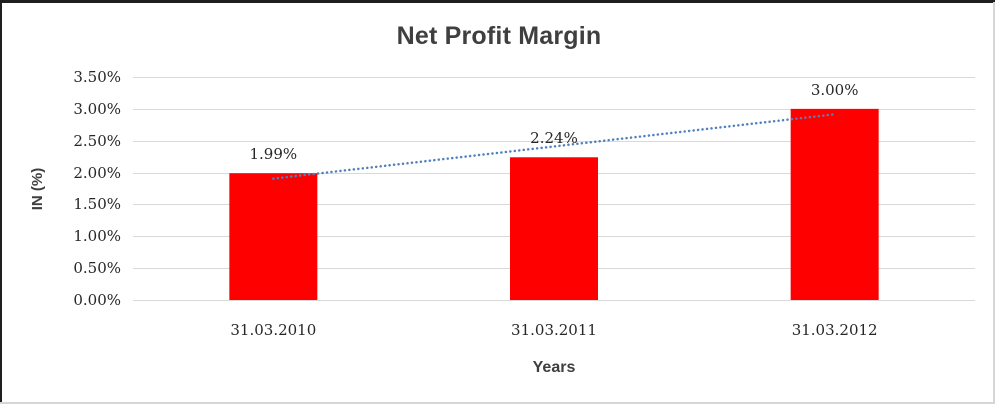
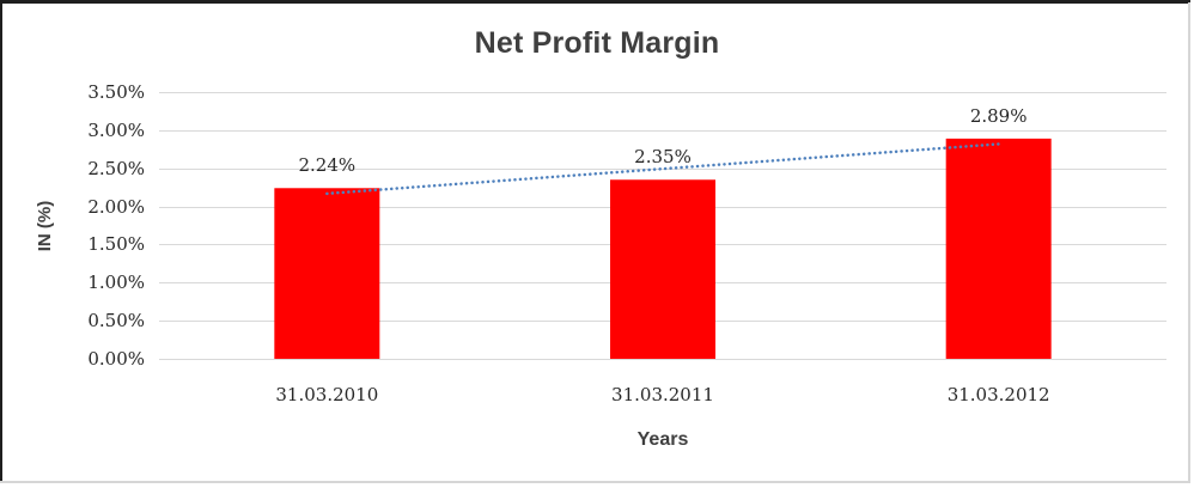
31.03.2010: 1.99% -> 2.24%
31.03.2011: 2.24% -> 2.35%
31.03.2012: 3.00% -> 2.89%
